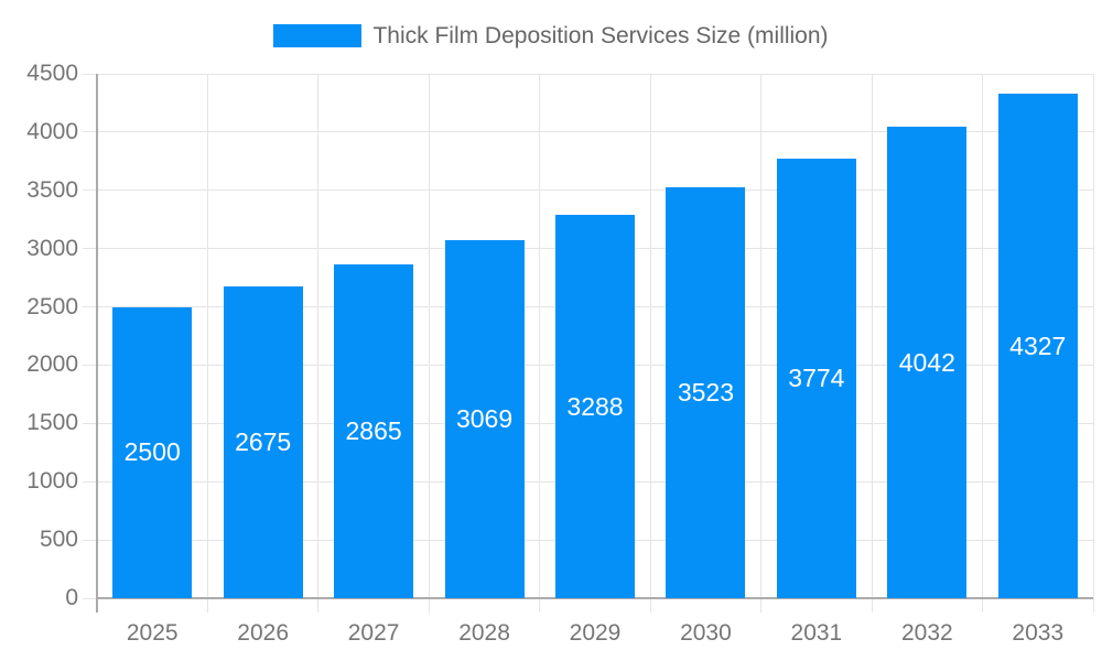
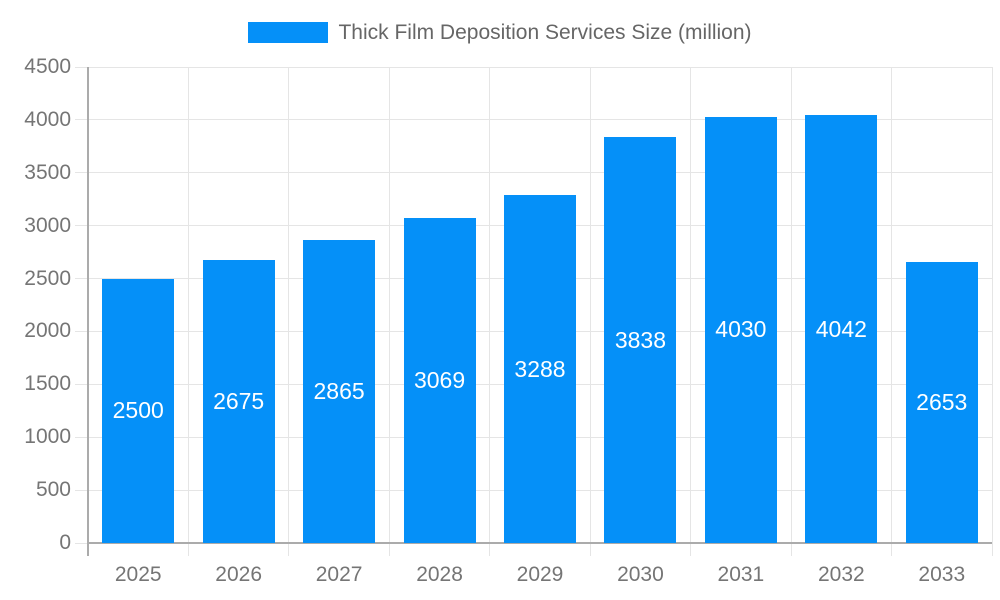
2030: 3523 -> 3838
2031: 3774 -> 4030
2033: 4327 -> 2653
